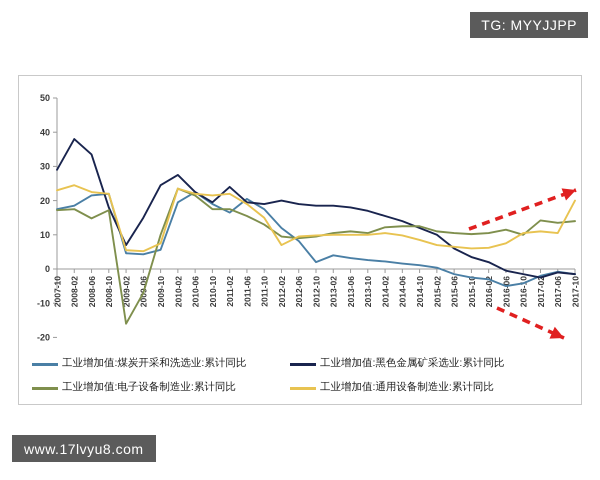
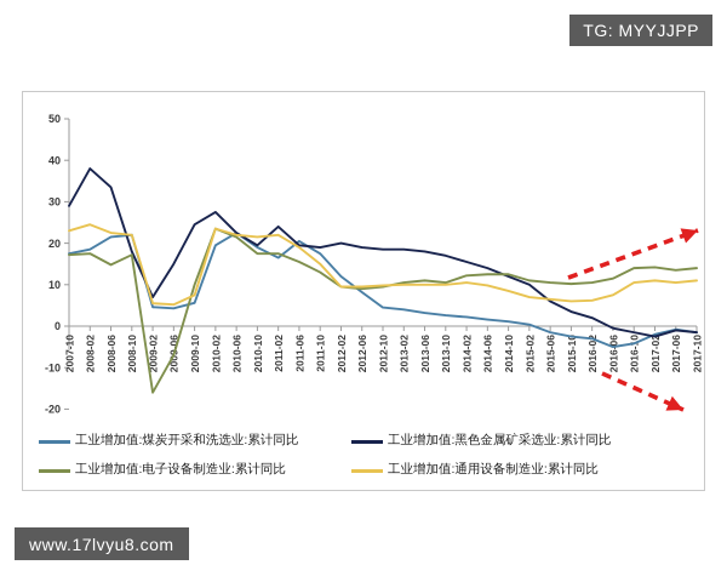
工业增加值:通用设备制造业:累计同比/2012-02: 7 -> 10
工业增加值:煤炭开采和洗选业:累计同比/2012-10: 2 -> 4
工业增加值:电子设备制造业:累计同比/2016-10: 10 -> 14
工业增加值:通用设备制造业:累计同比/2017-10: 20 -> 11
